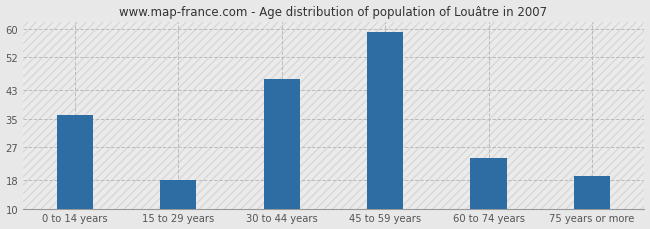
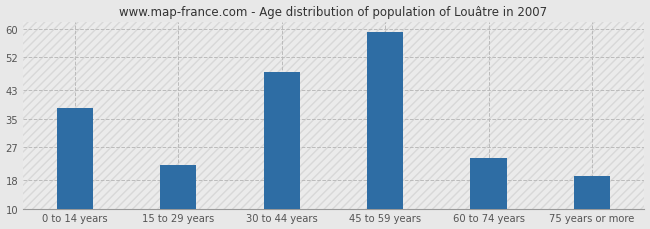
0 to 14 years: 36 -> 38
15 to 29 years: 18 -> 22
30 to 44 years: 46 -> 48
